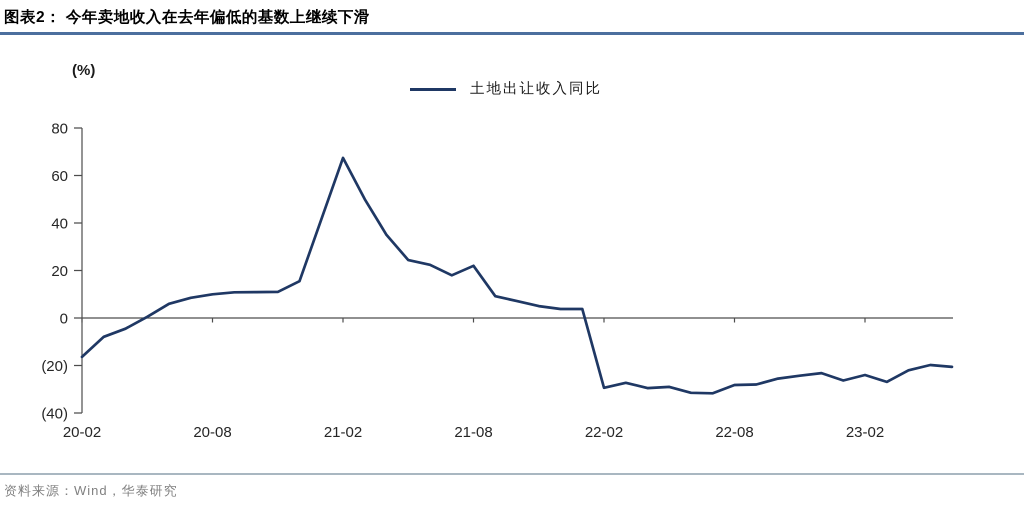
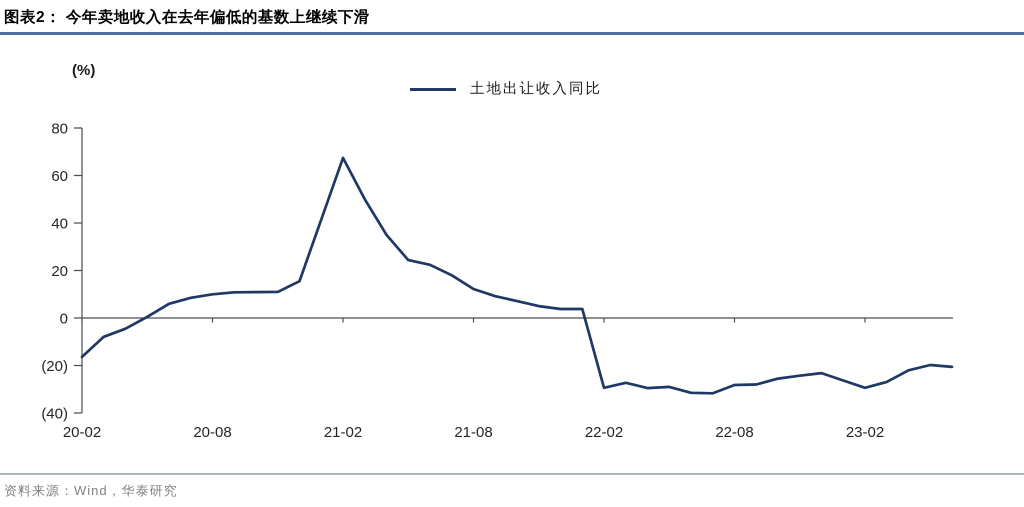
21-08: 22 -> 12
23-02: -24 -> -29
